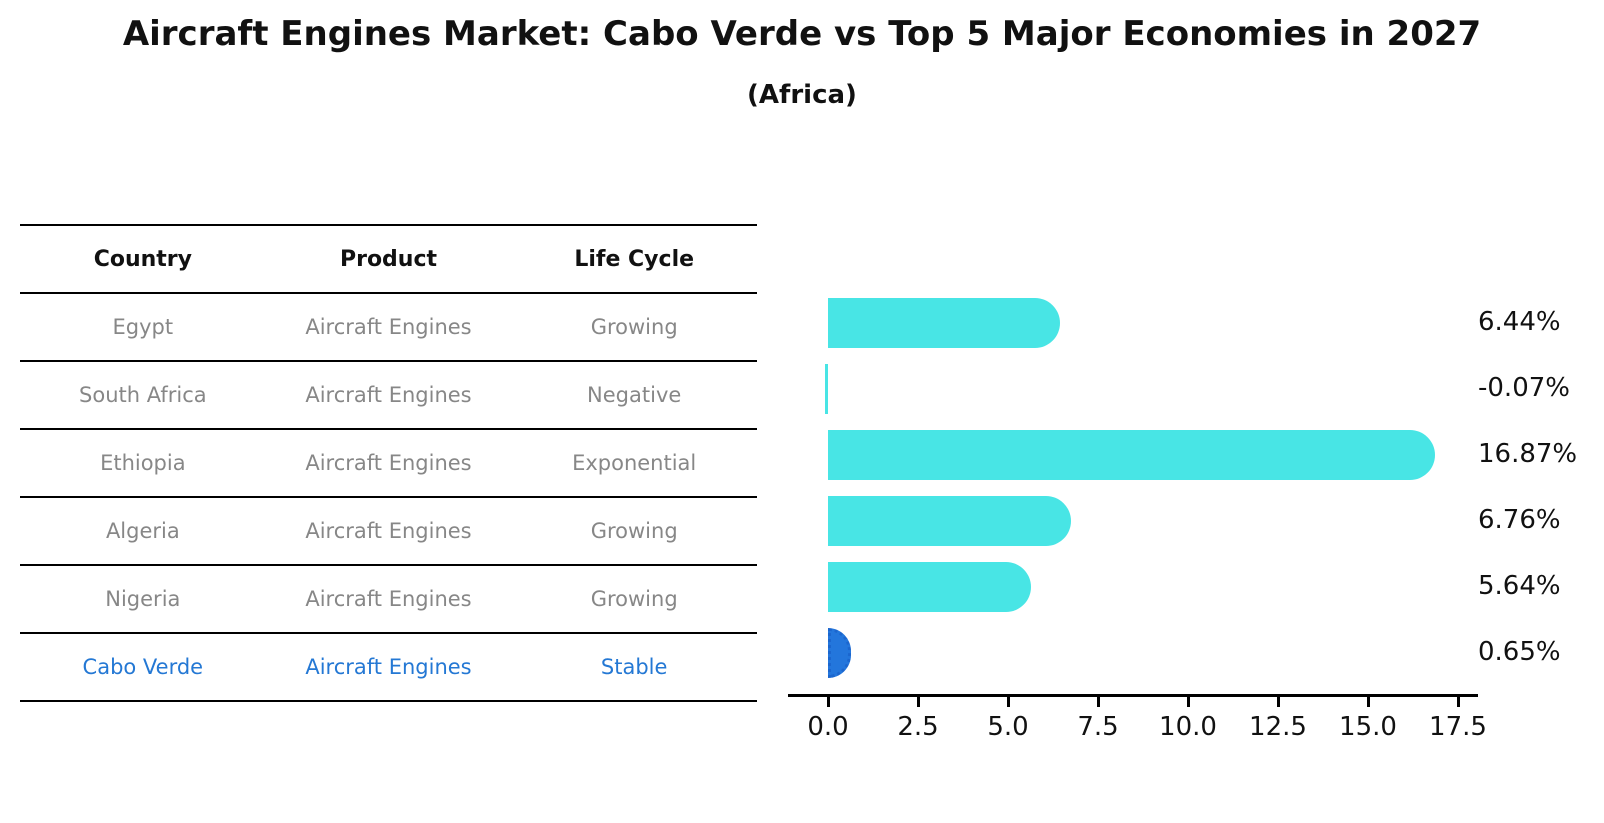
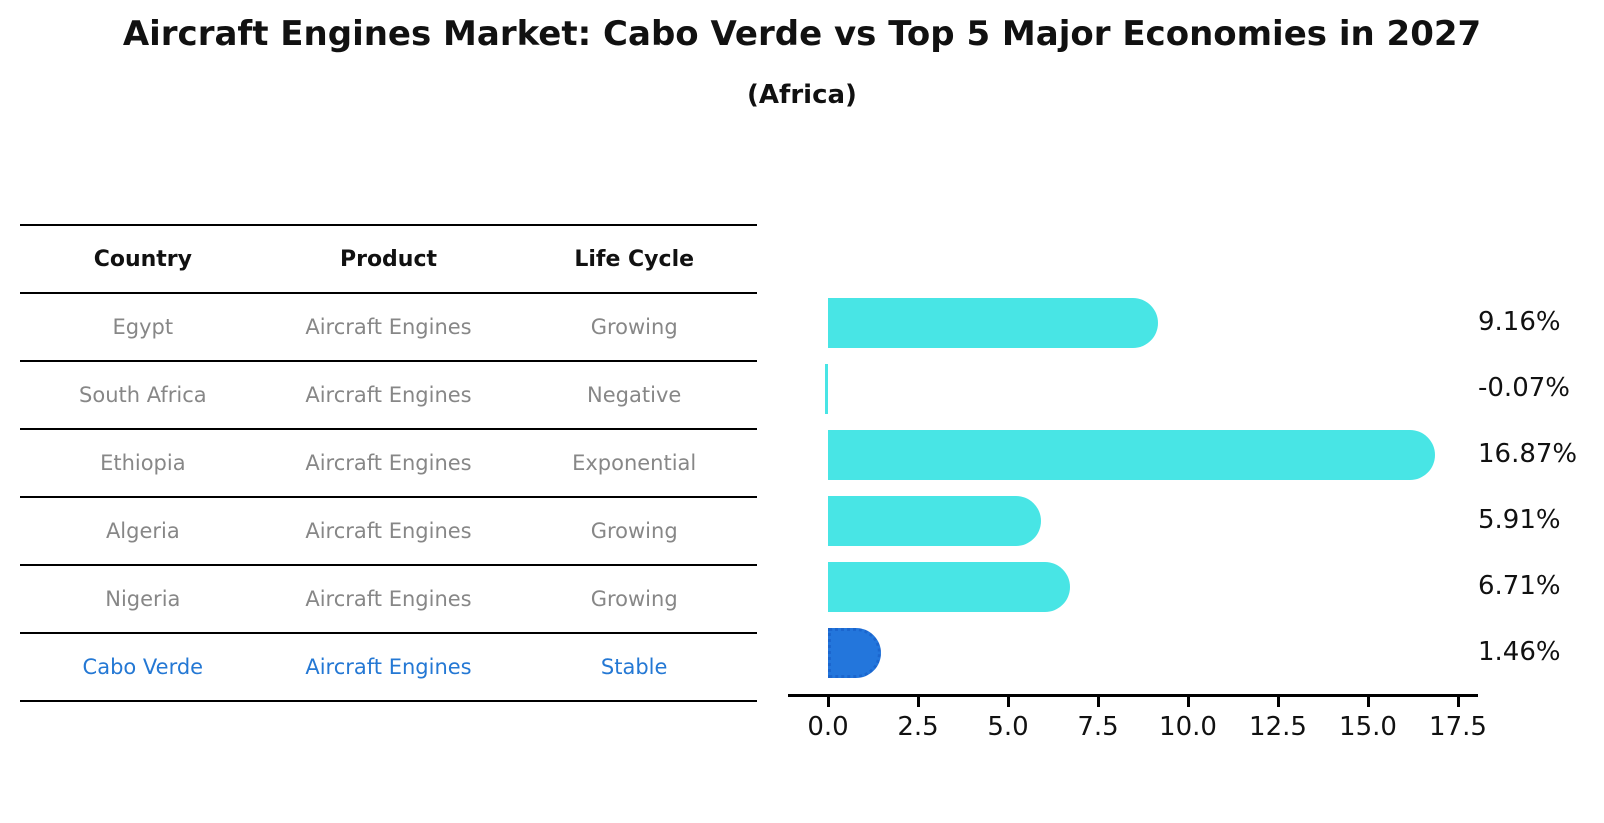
Egypt: 6.44% -> 9.16%
Algeria: 6.76% -> 5.91%
Nigeria: 5.64% -> 6.71%
Cabo Verde: 0.65% -> 1.46%
